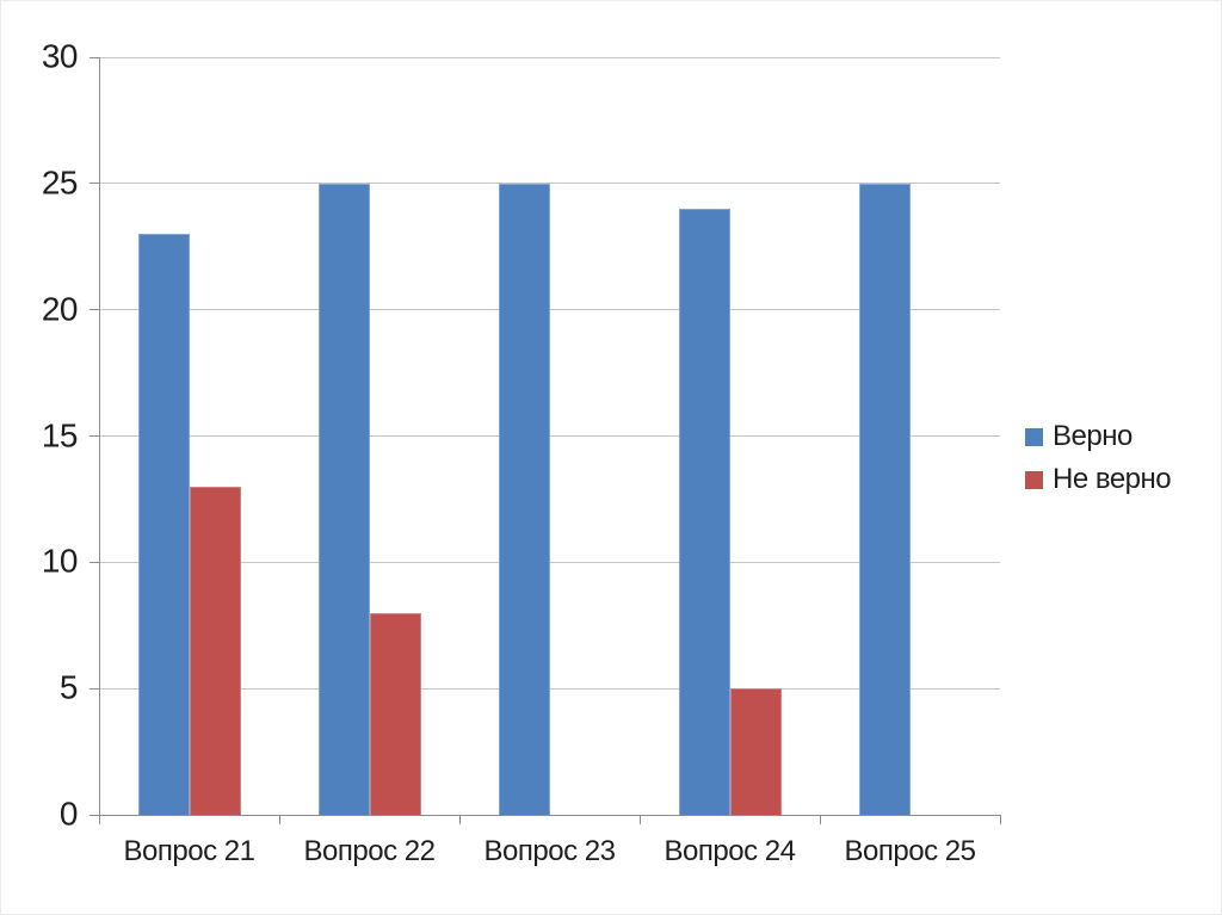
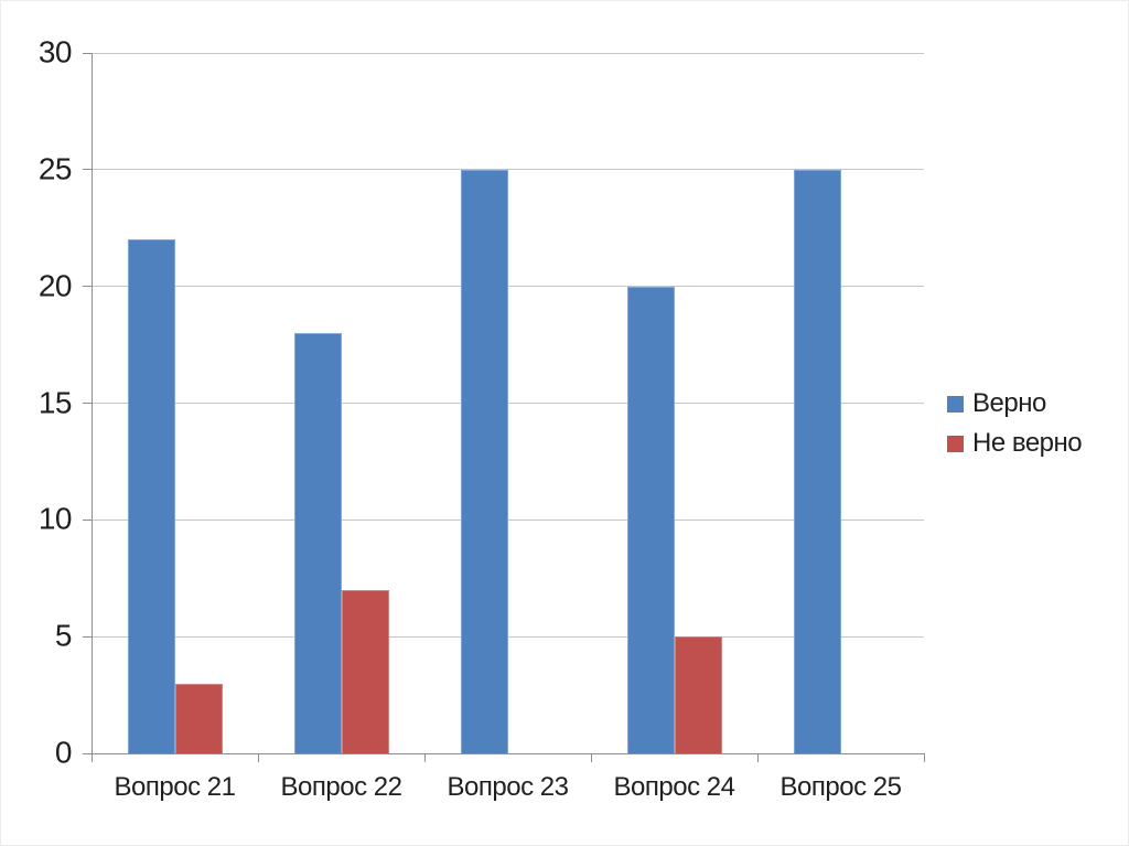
Верно/Вопрос 21: 23 -> 22
Не верно/Вопрос 21: 13 -> 3
Верно/Вопрос 22: 25 -> 18
Не верно/Вопрос 22: 8 -> 7
Верно/Вопрос 24: 24 -> 20
